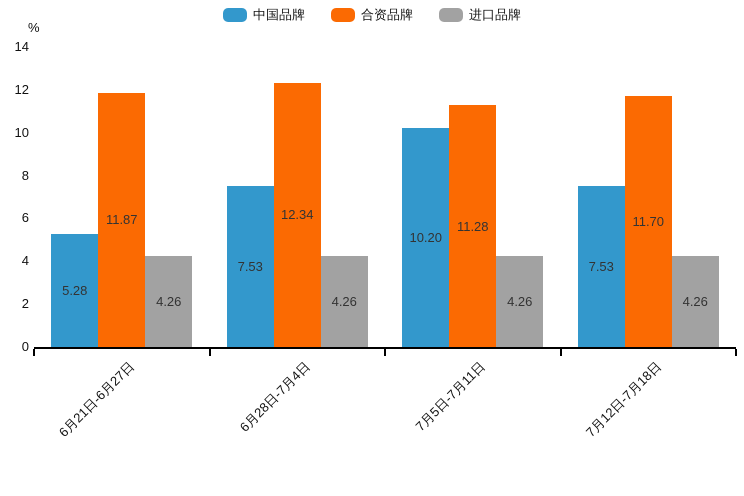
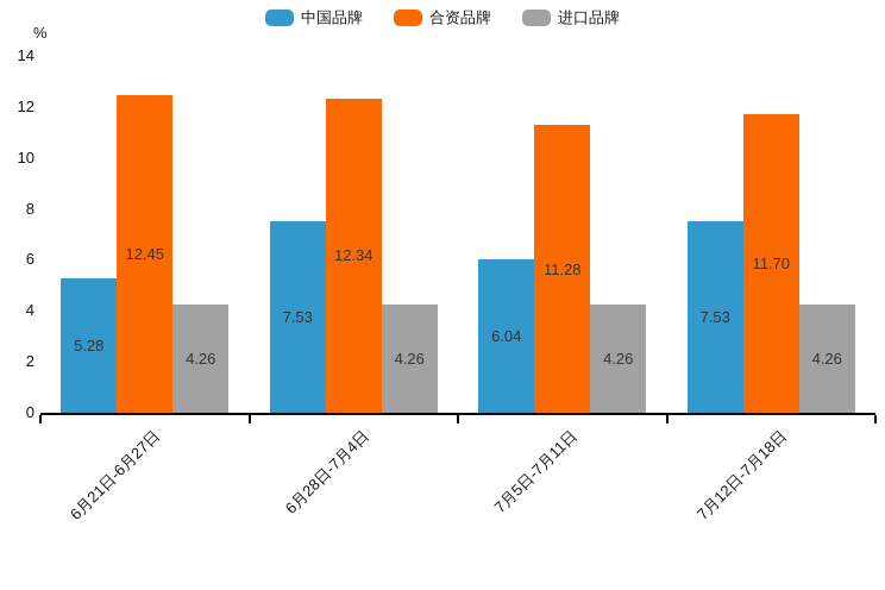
合资品牌/6月21日-6月27日: 11.87 -> 12.45
中国品牌/7月5日-7月11日: 10.20 -> 6.04
